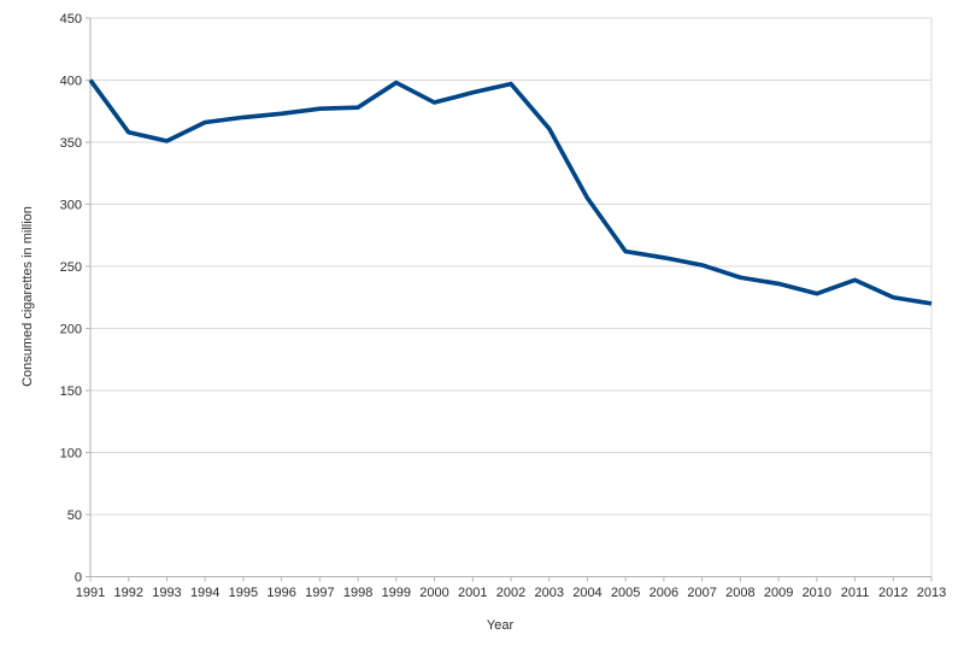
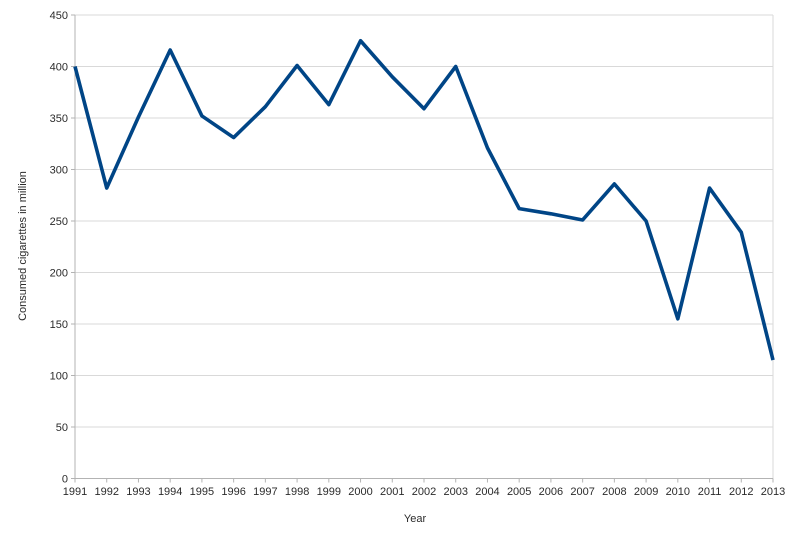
1992: 358 -> 282
1994: 366 -> 416
1995: 370 -> 352
1996: 373 -> 331
1997: 377 -> 361
1998: 378 -> 401
1999: 398 -> 363
2000: 382 -> 425
2002: 397 -> 359
2003: 361 -> 400
2004: 305 -> 321
2008: 241 -> 286
2009: 236 -> 250
2010: 228 -> 155
2011: 239 -> 282
2012: 225 -> 239
2013: 220 -> 115
